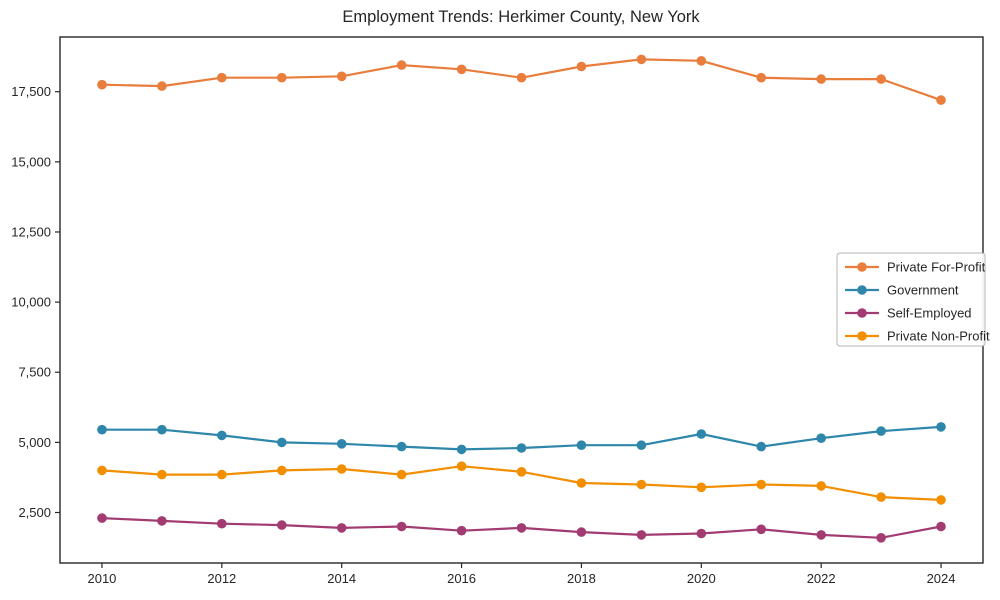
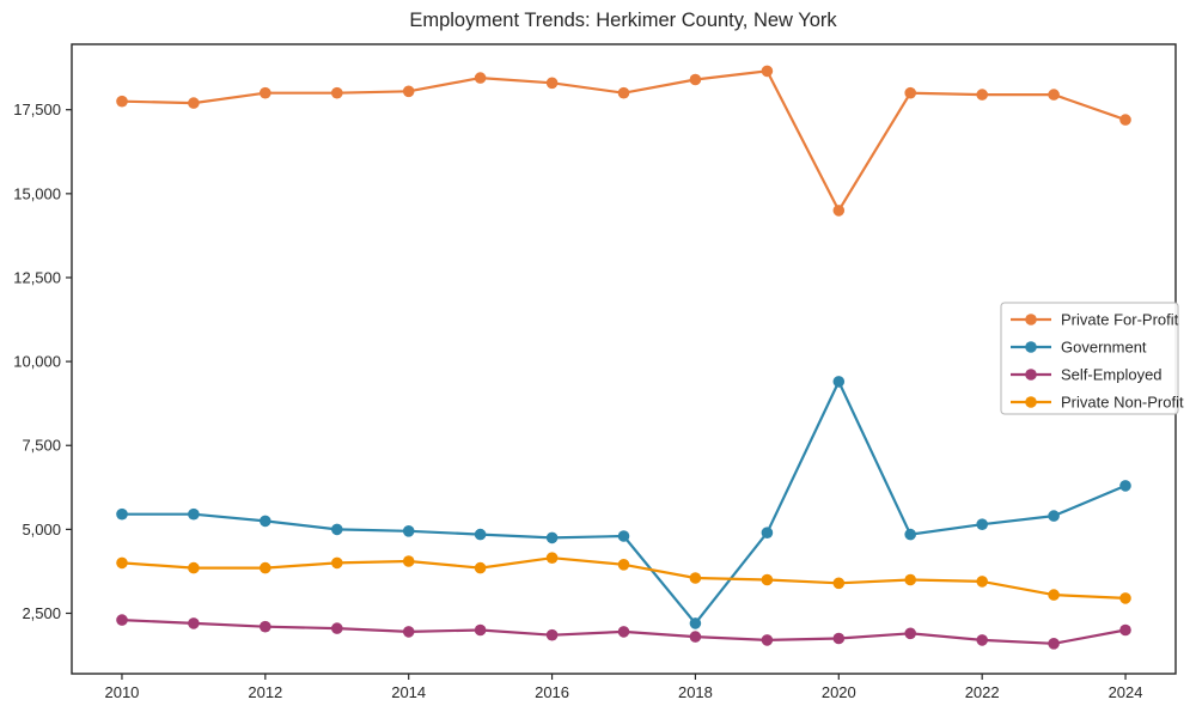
Government/2018: 4900 -> 2200
Private For-Profit/2020: 18600 -> 14500
Government/2020: 5300 -> 9400
Government/2024: 5600 -> 6300
